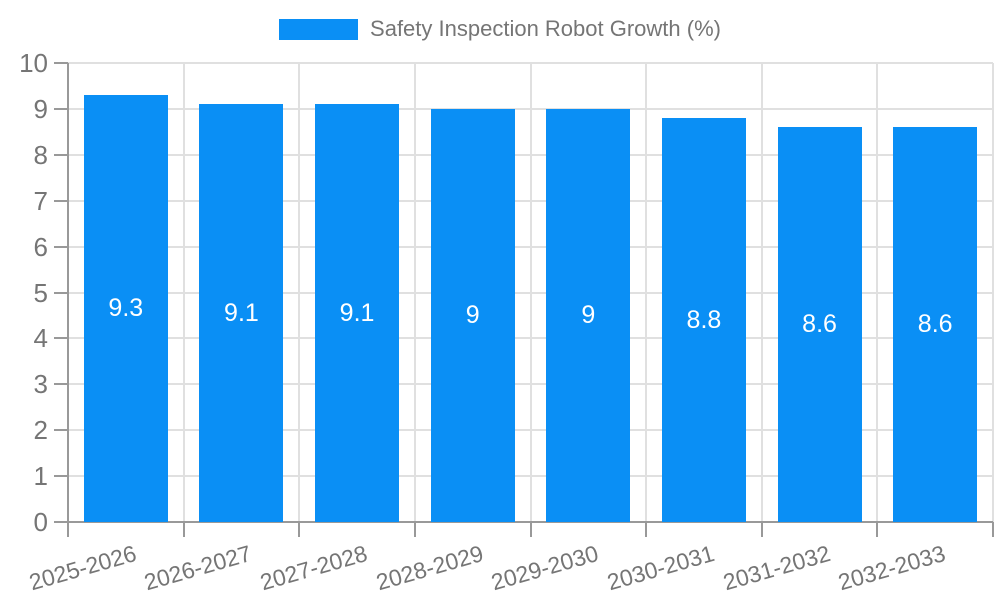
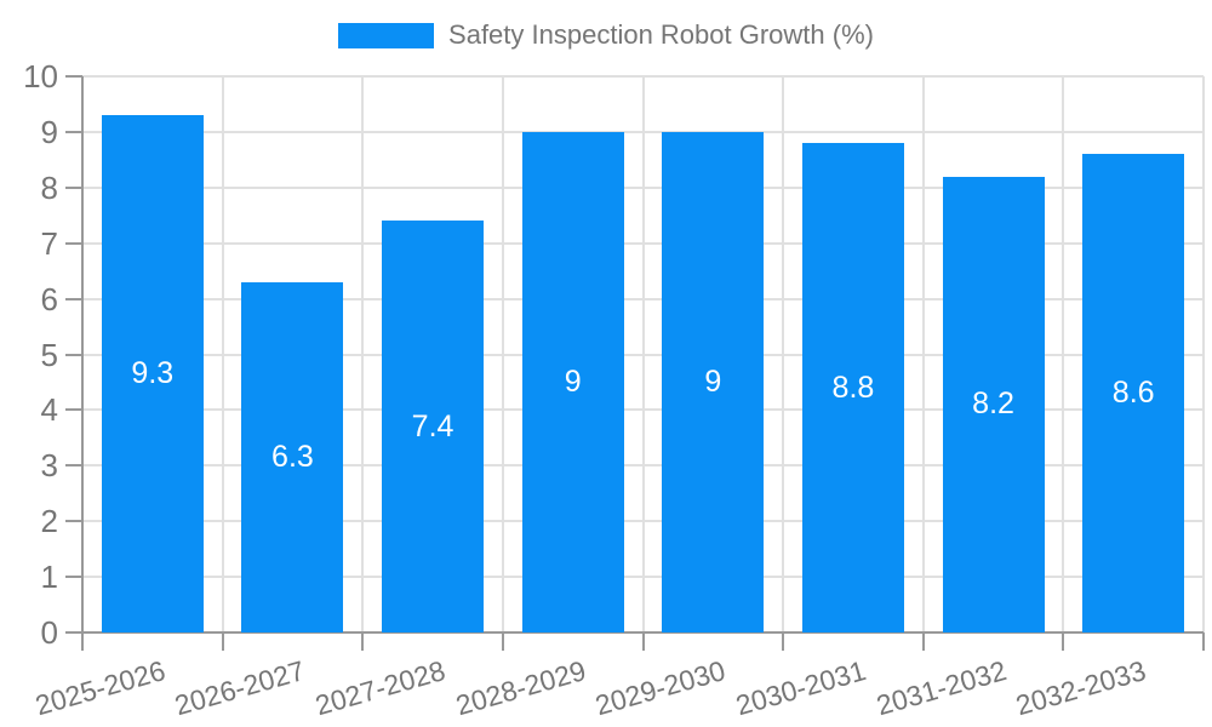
2026-2027: 9.1 -> 6.3
2027-2028: 9.1 -> 7.4
2031-2032: 8.6 -> 8.2
